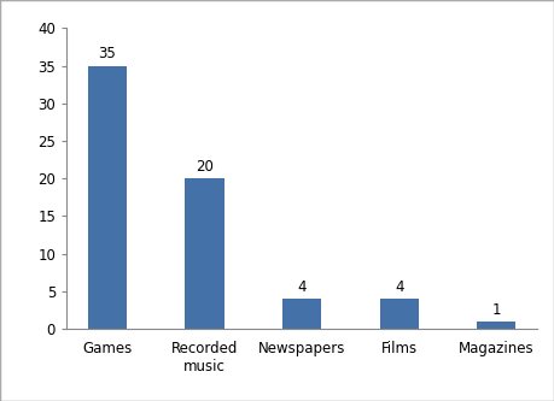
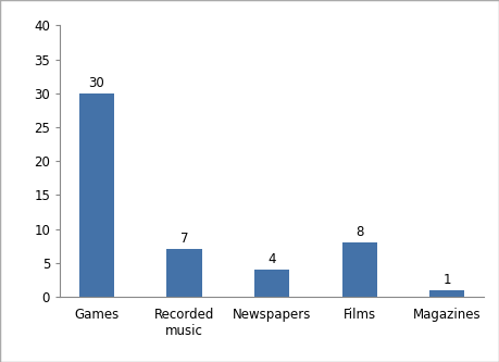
Games: 35 -> 30
Recorded music: 20 -> 7
Films: 4 -> 8
